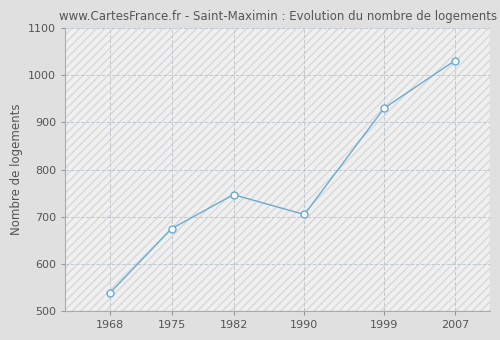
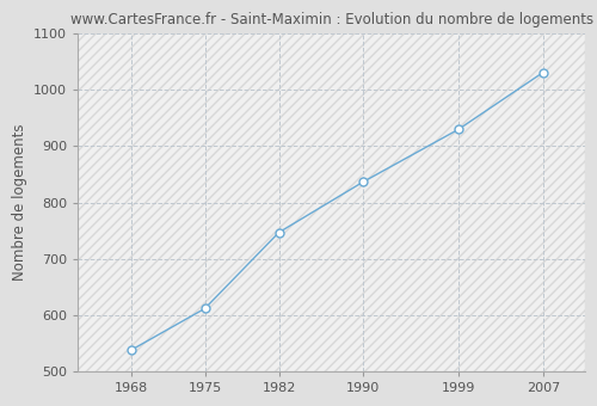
1975: 675 -> 612
1990: 705 -> 837
